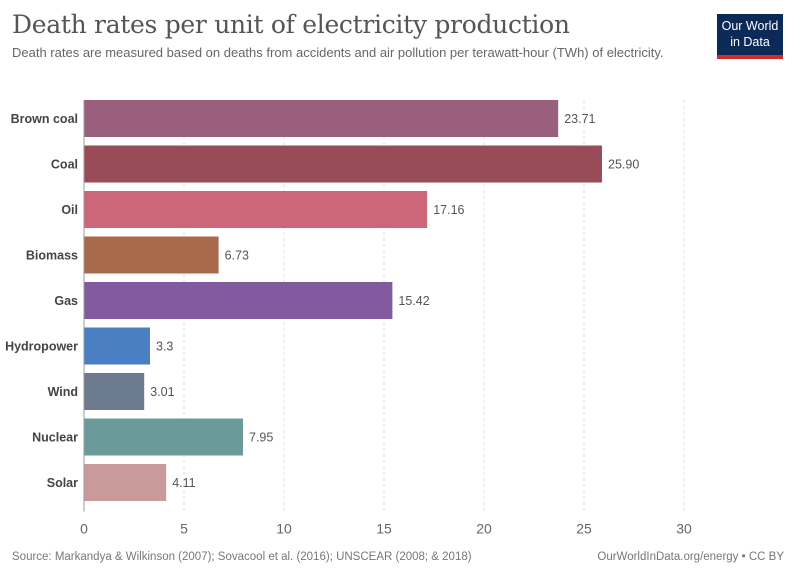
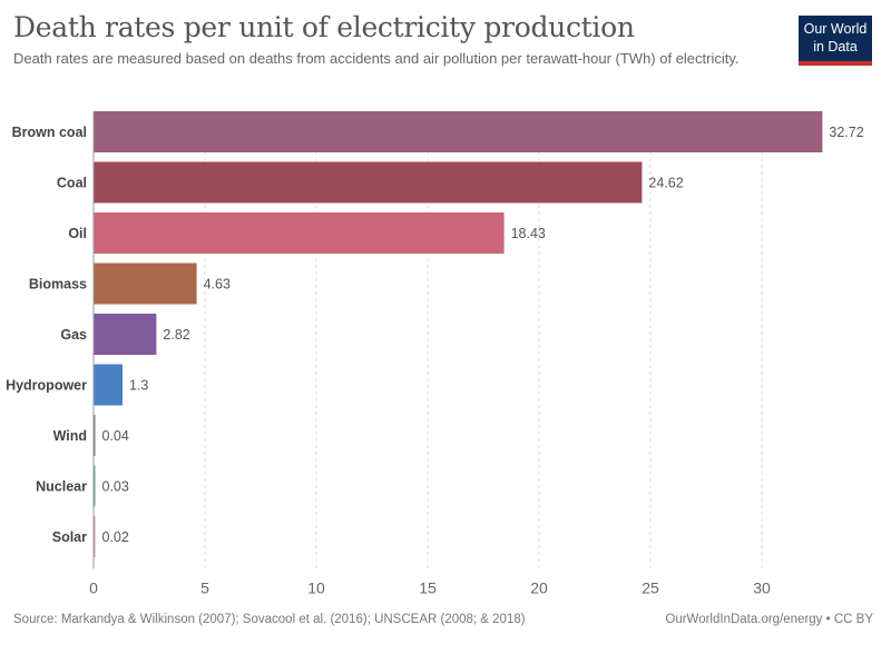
Brown coal: 23.71 -> 32.72
Coal: 25.90 -> 24.62
Oil: 17.16 -> 18.43
Biomass: 6.73 -> 4.63
Gas: 15.42 -> 2.82
Hydropower: 3.3 -> 1.3
Wind: 3.01 -> 0.04
Nuclear: 7.95 -> 0.03
Solar: 4.11 -> 0.02
